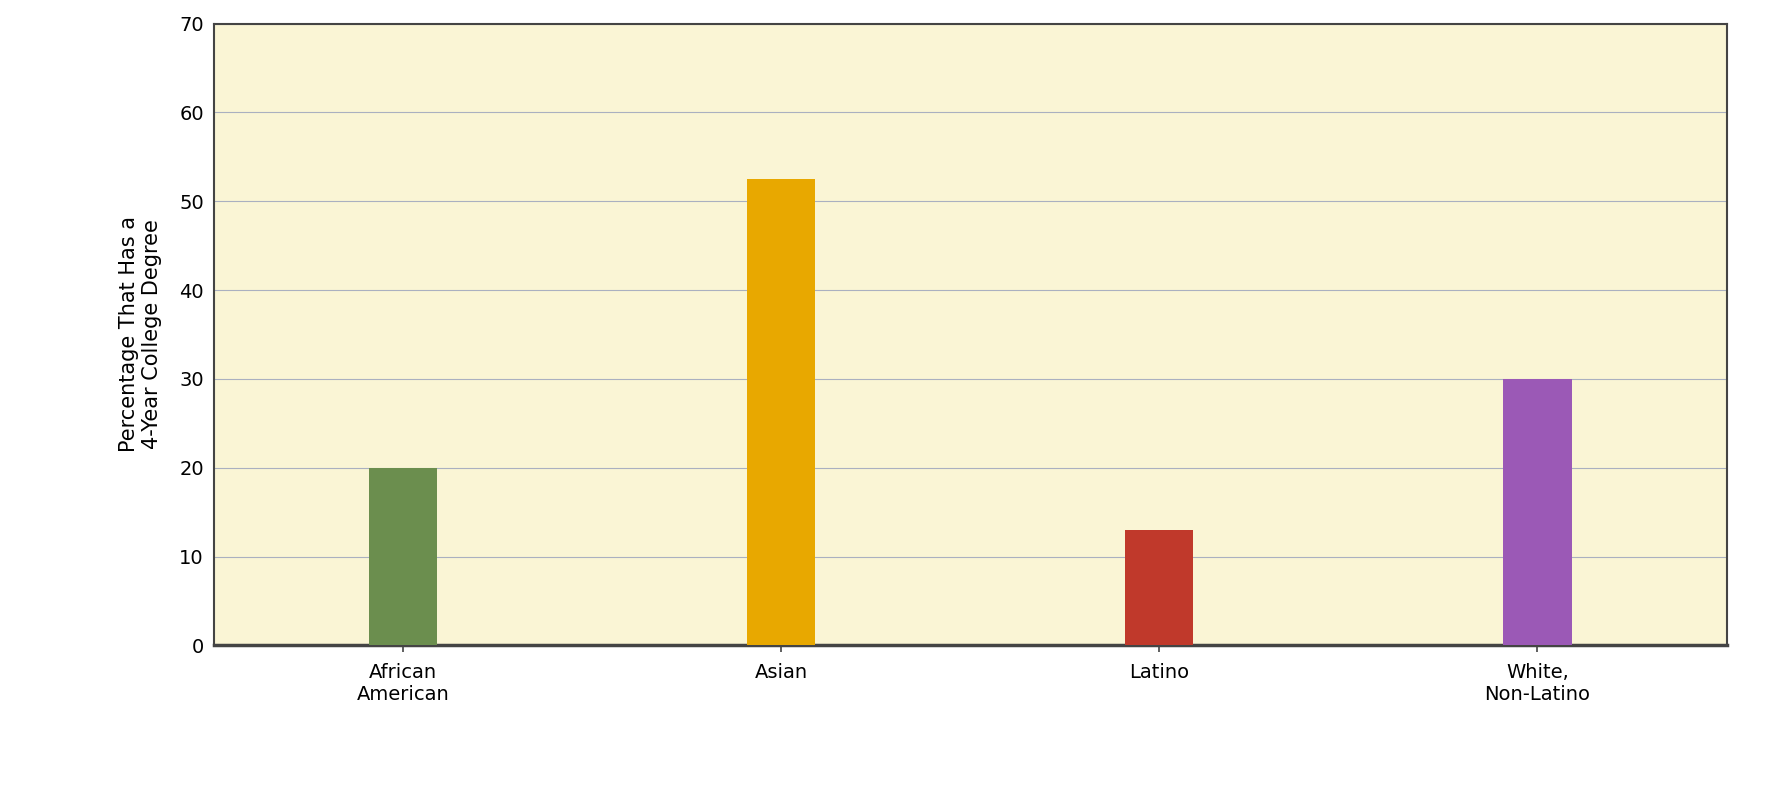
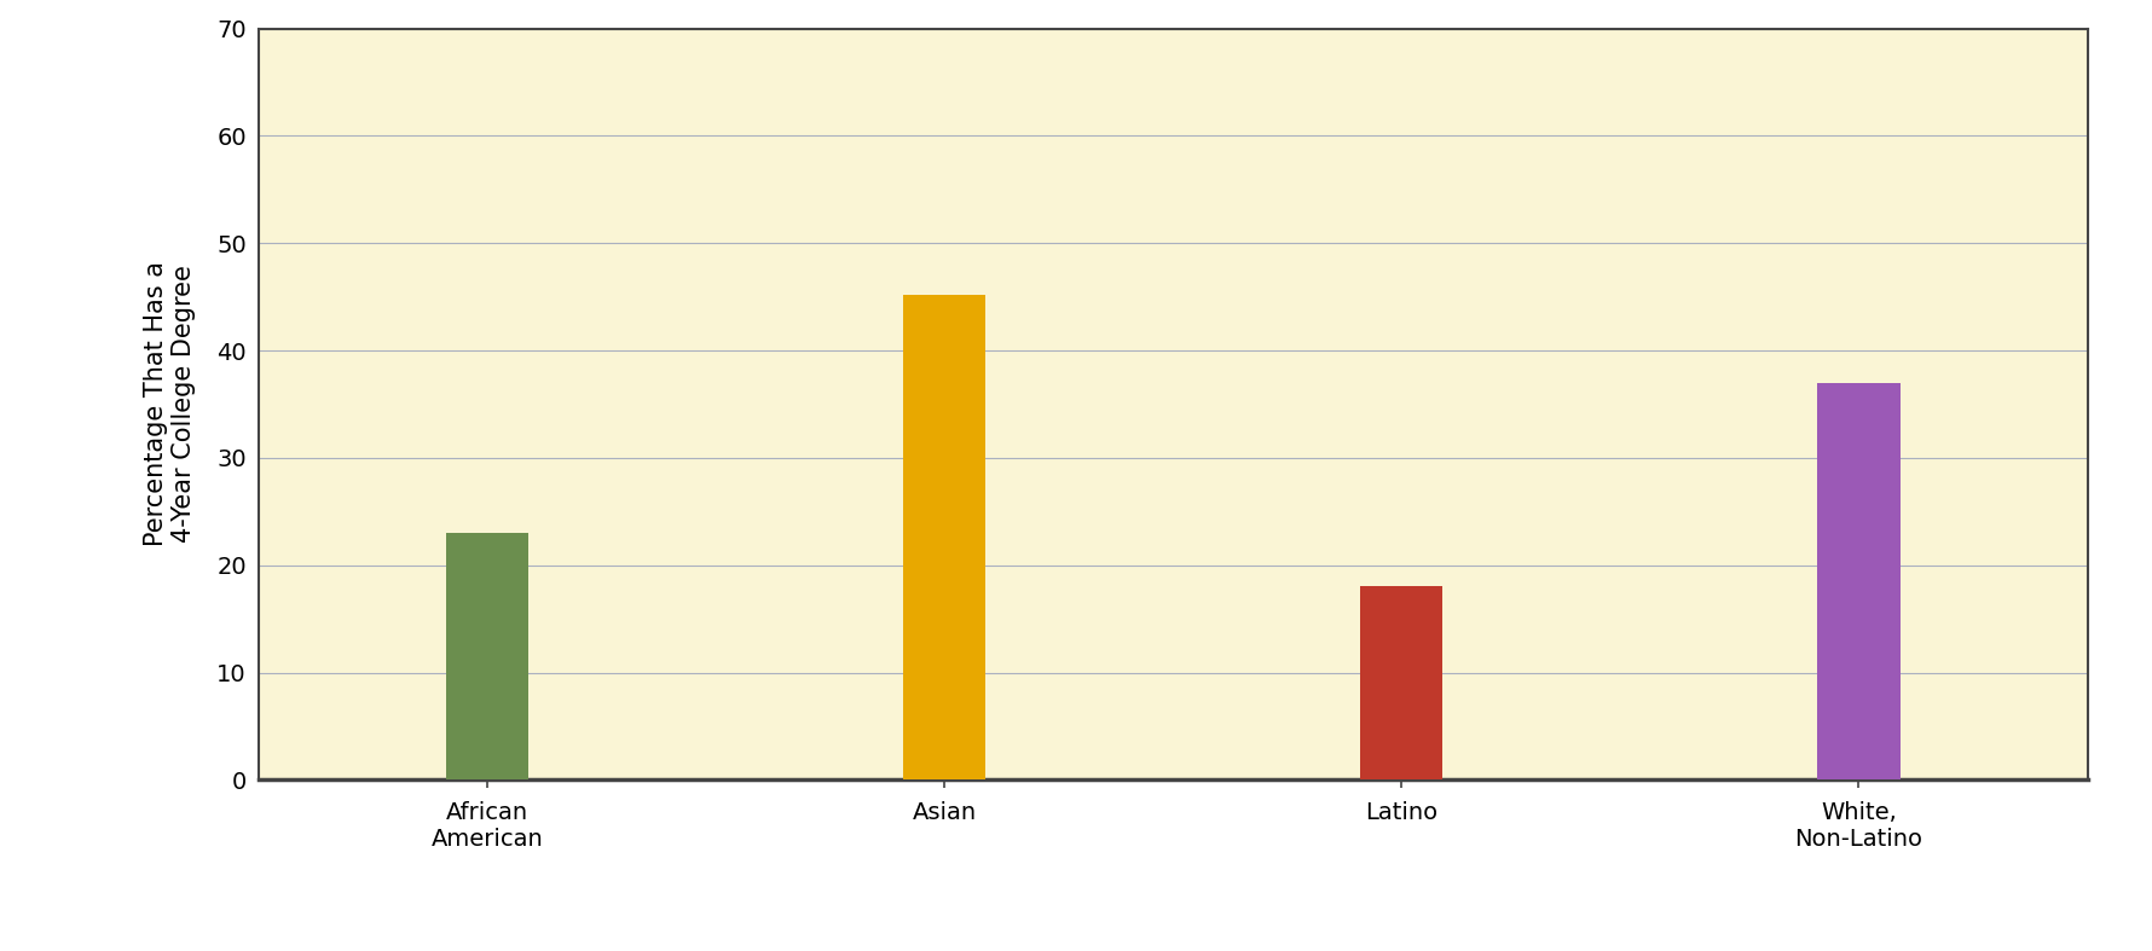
African American: 20.0 -> 23.0
Asian: 52.5 -> 45.2
Latino: 13.0 -> 18.0
White, Non-Latino: 30.0 -> 37.0
